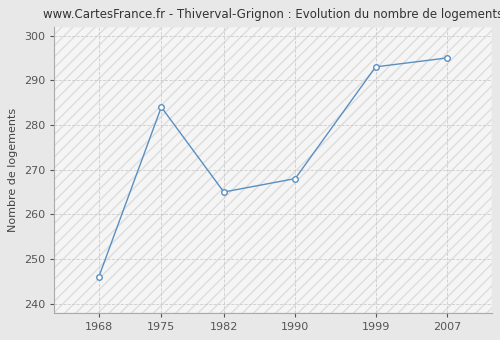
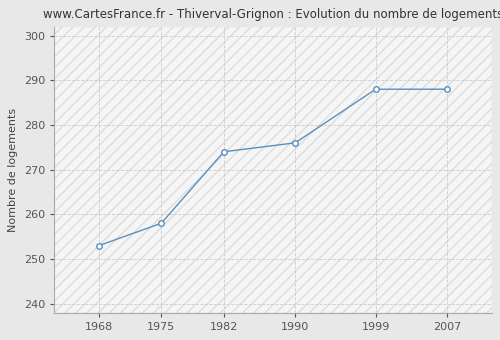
1968: 246 -> 253
1975: 284 -> 258
1982: 265 -> 274
1990: 268 -> 276
1999: 293 -> 288
2007: 295 -> 288
